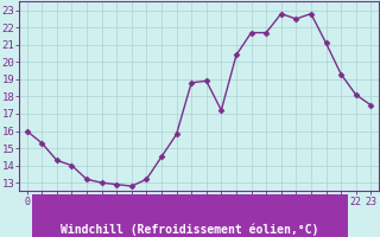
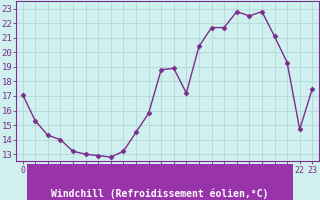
0: 16.0 -> 17.1
22: 18.1 -> 14.7
